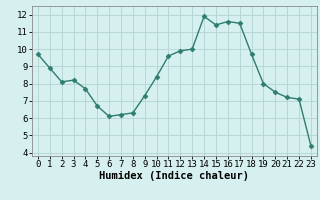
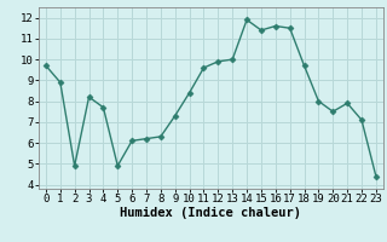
2: 8.1 -> 4.9
5: 6.7 -> 4.9
21: 7.2 -> 7.9
